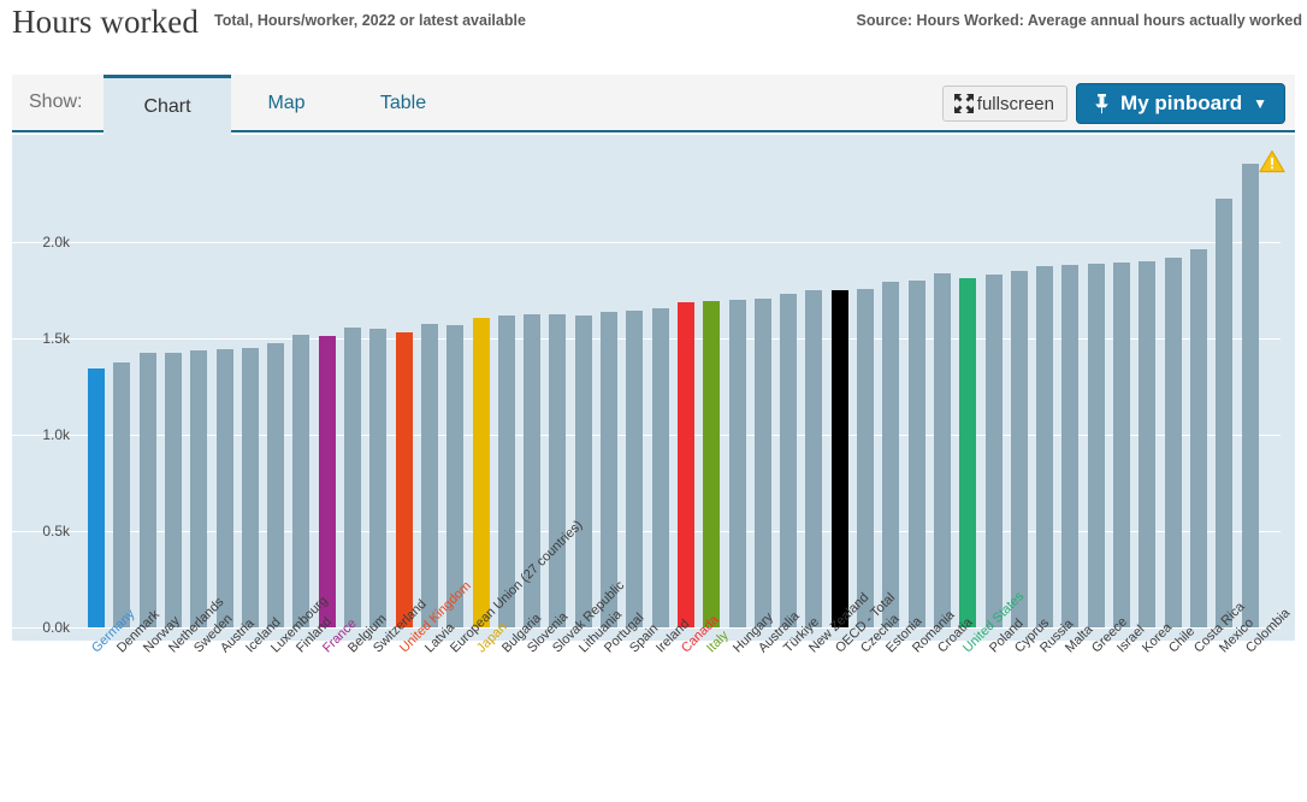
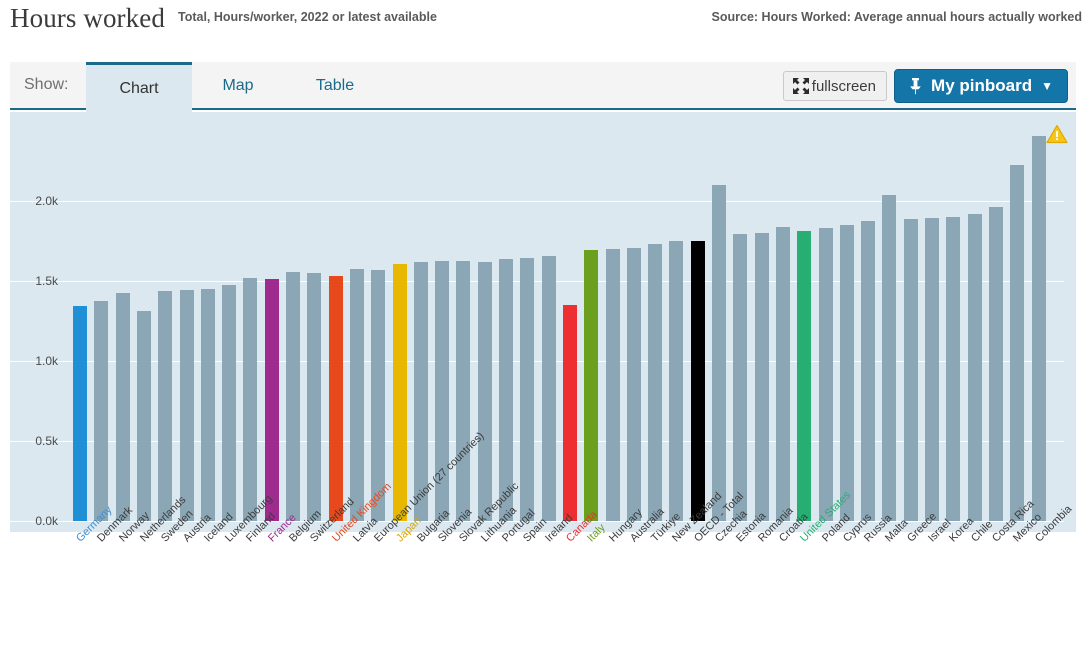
Netherlands: 1.43k -> 1.31k
Canada: 1.69k -> 1.35k
Czechia: 1.75k -> 2.10k
Malta: 1.88k -> 2.04k
